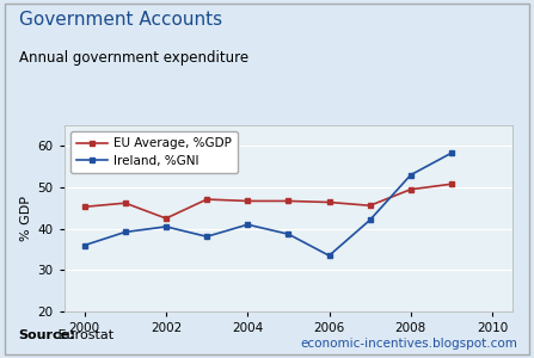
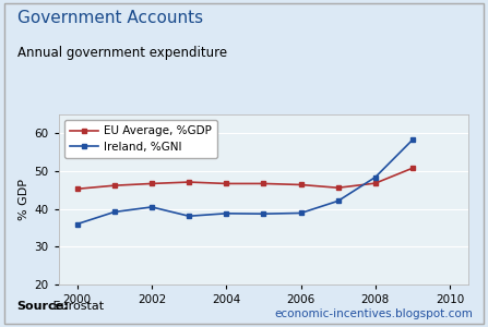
EU Average, %GDP/2002: 42.5 -> 46.7
Ireland, %GNI/2004: 41.0 -> 38.8
Ireland, %GNI/2006: 33.5 -> 38.9
EU Average, %GDP/2008: 49.5 -> 46.8
Ireland, %GNI/2008: 53.0 -> 48.4
